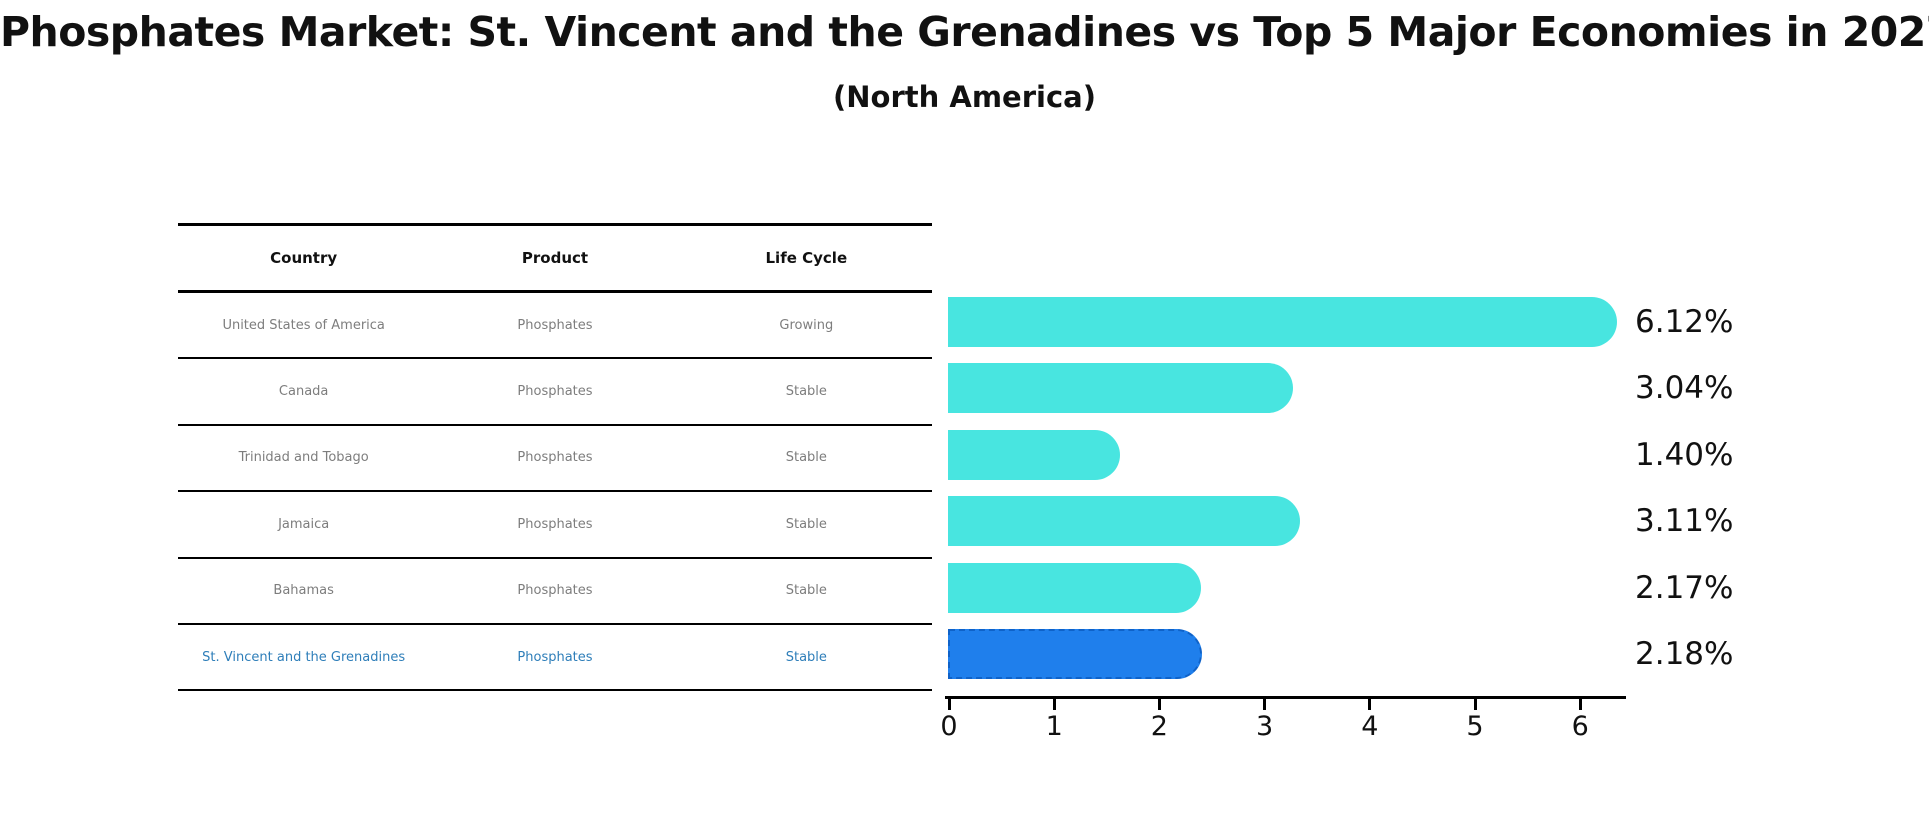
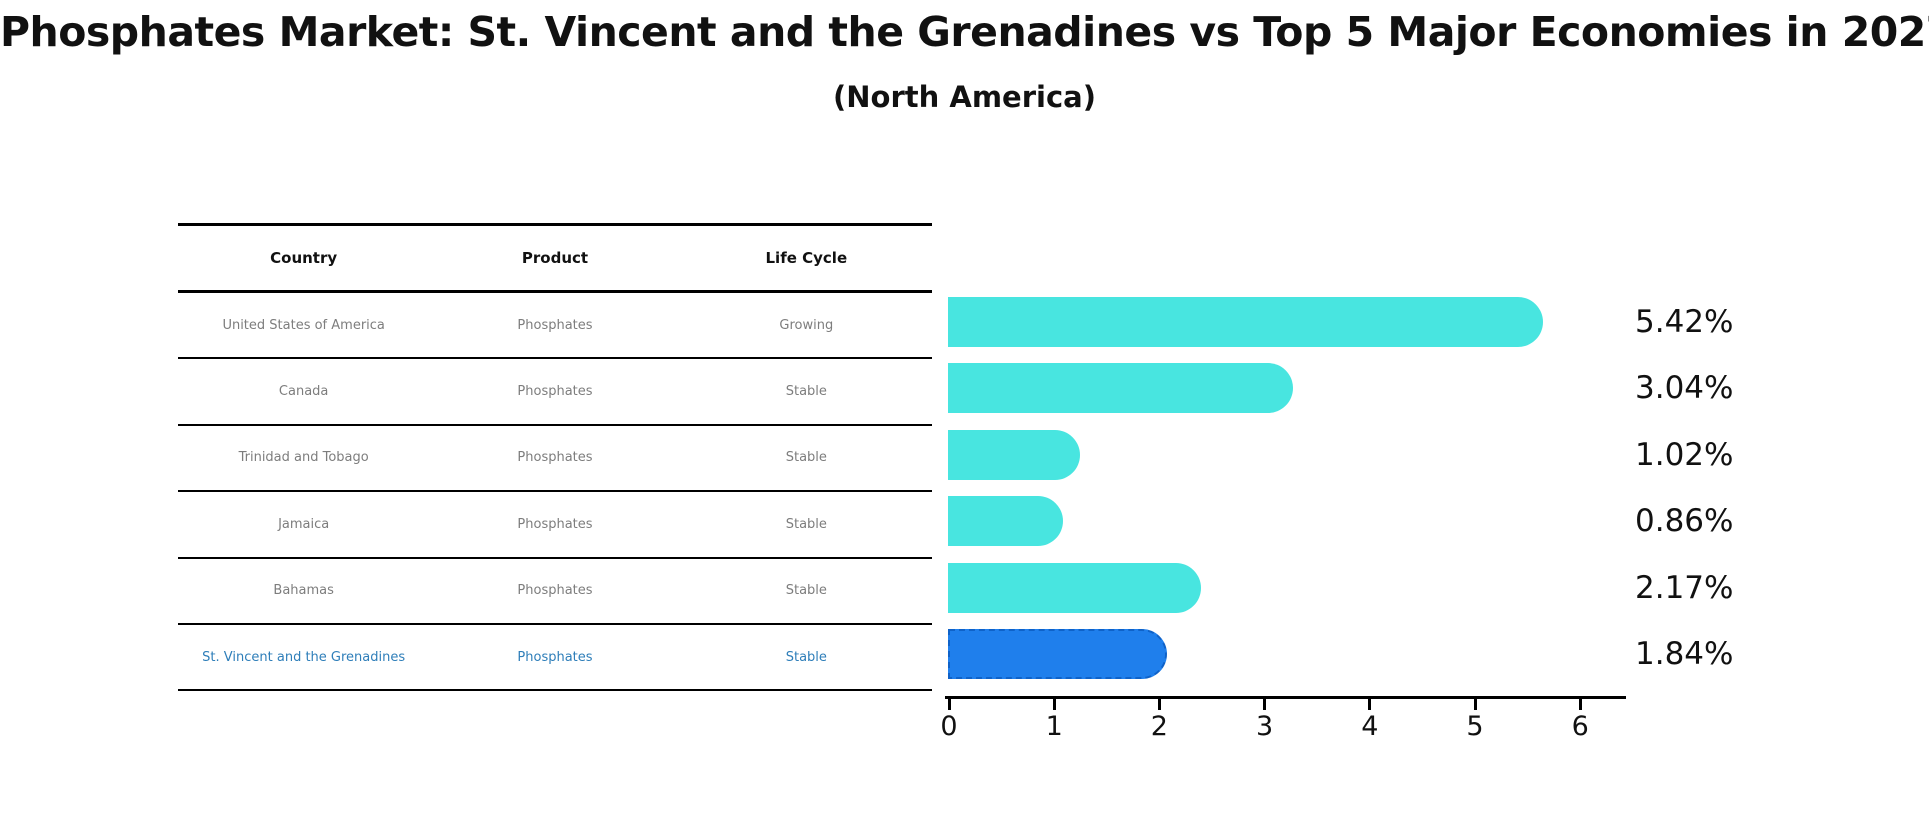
United States of America: 6.12% -> 5.42%
Trinidad and Tobago: 1.40% -> 1.02%
Jamaica: 3.11% -> 0.86%
St. Vincent and the Grenadines: 2.18% -> 1.84%
